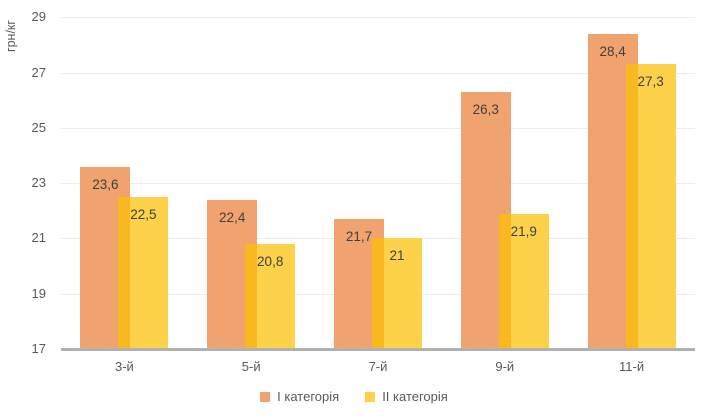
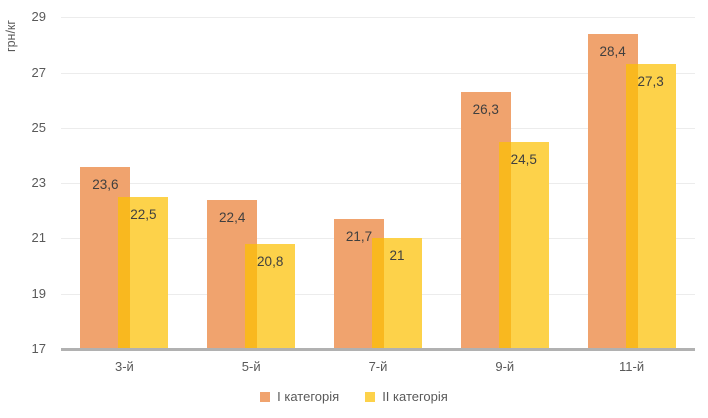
ІІ категорія/9-й: 21,9 -> 24,5
